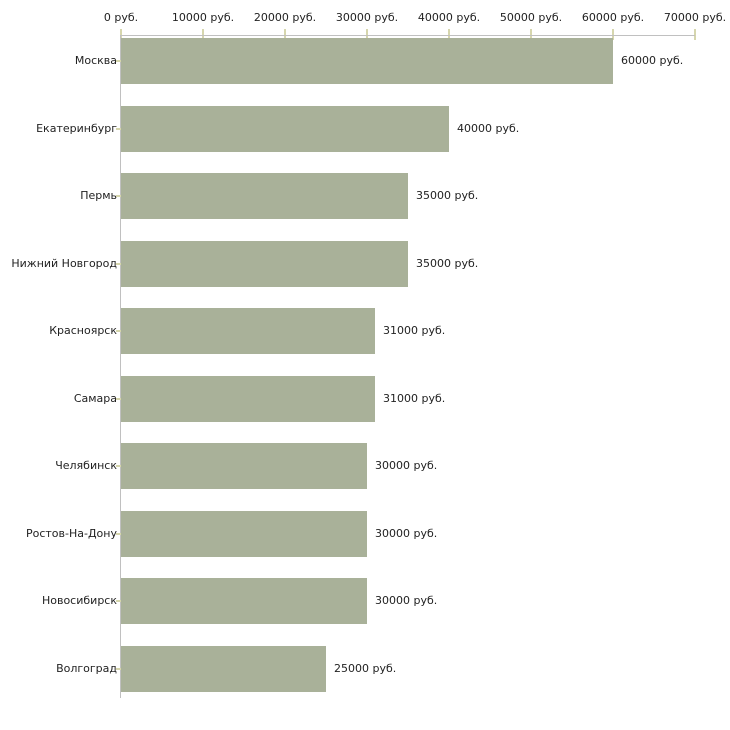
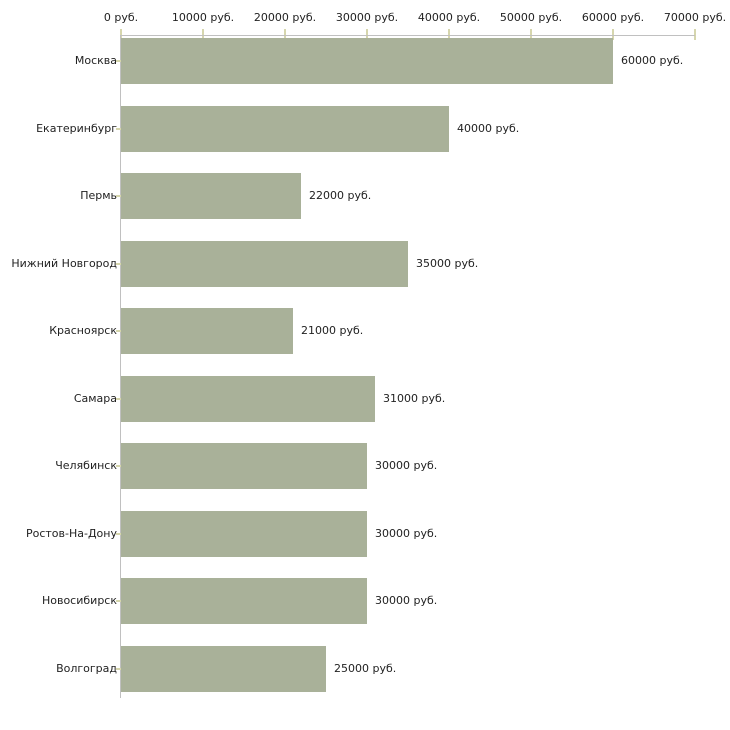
Пермь: 35000 -> 22000
Красноярск: 31000 -> 21000
